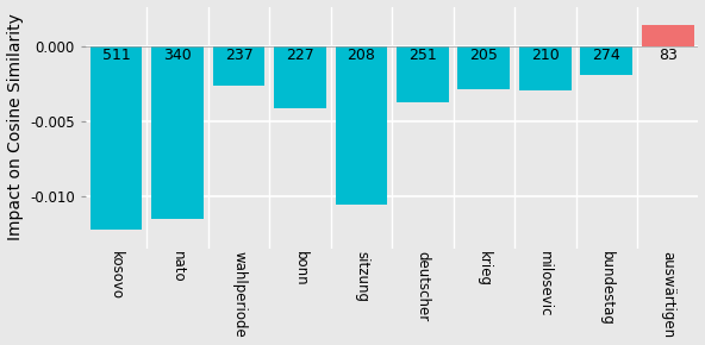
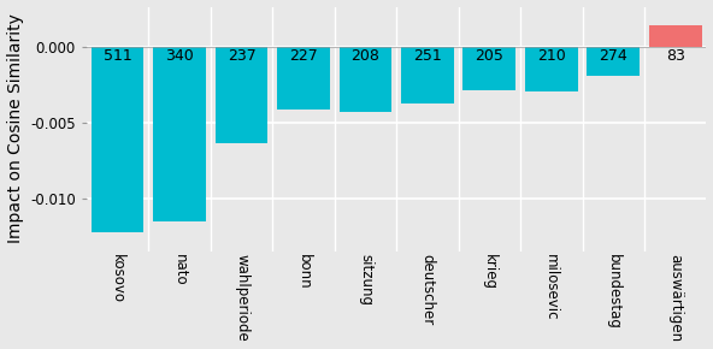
wahlperiode: -0.0026 -> -0.0063
sitzung: -0.0106 -> -0.0043
